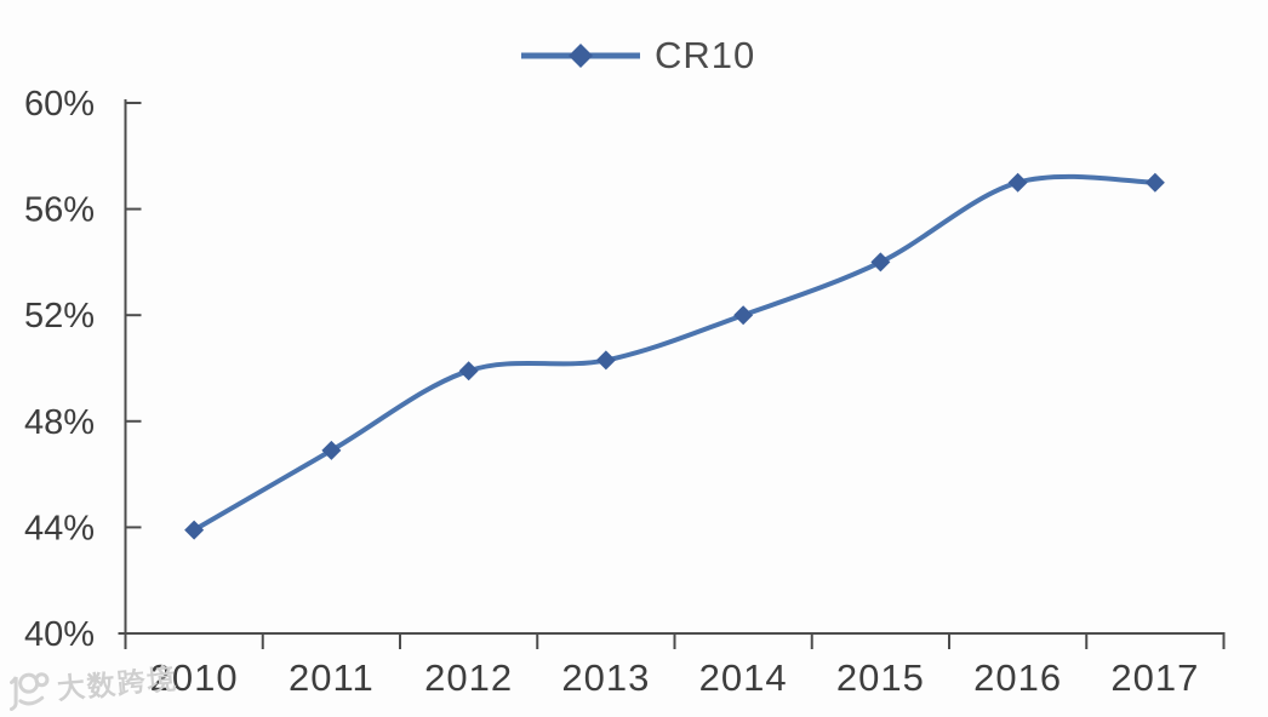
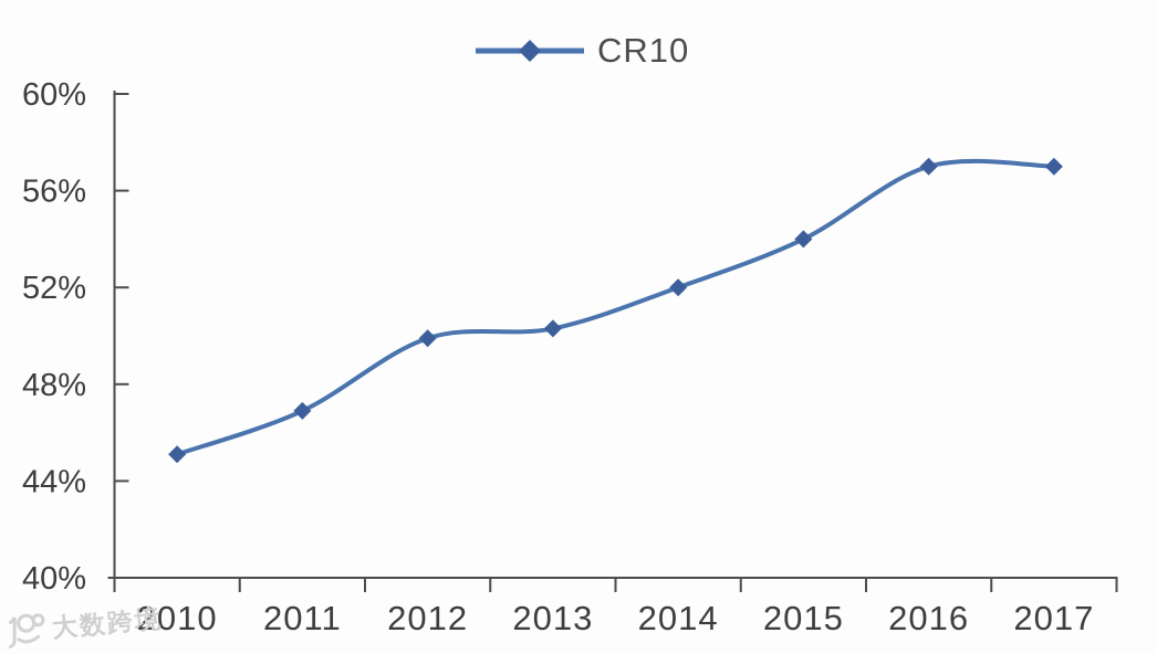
2010: 43.9% -> 45.1%
